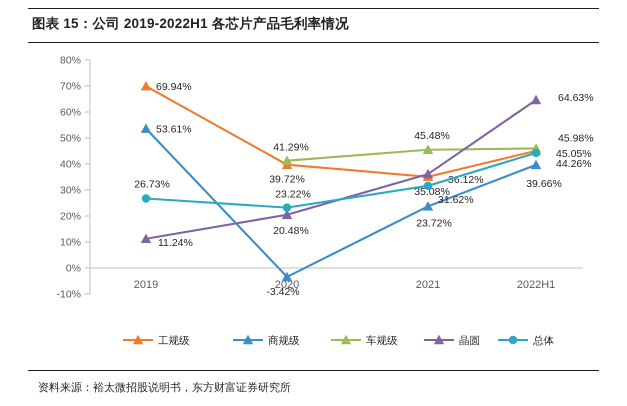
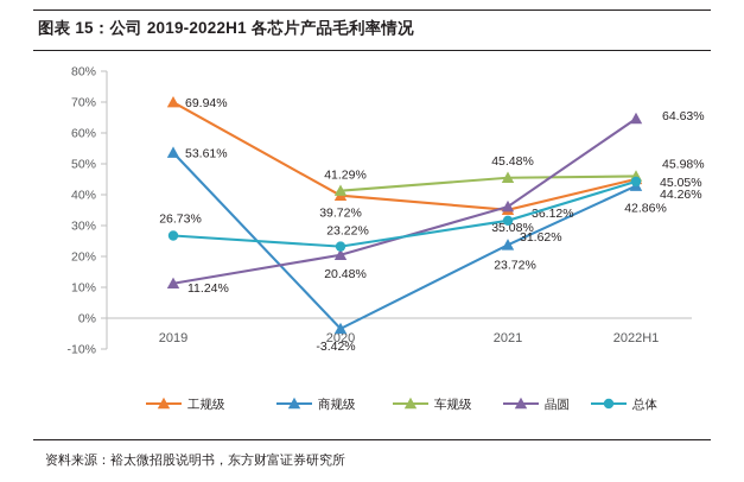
商规级/2022H1: 39.66% -> 42.86%
